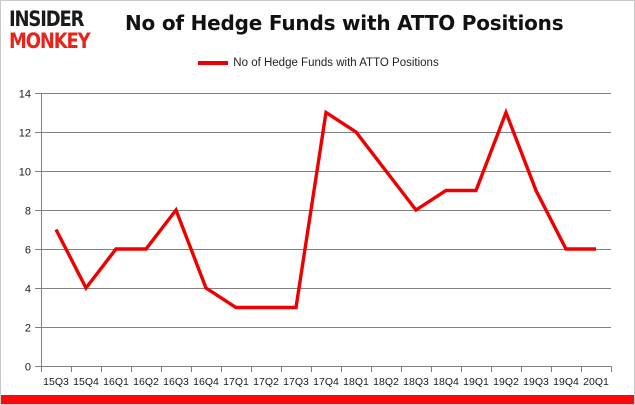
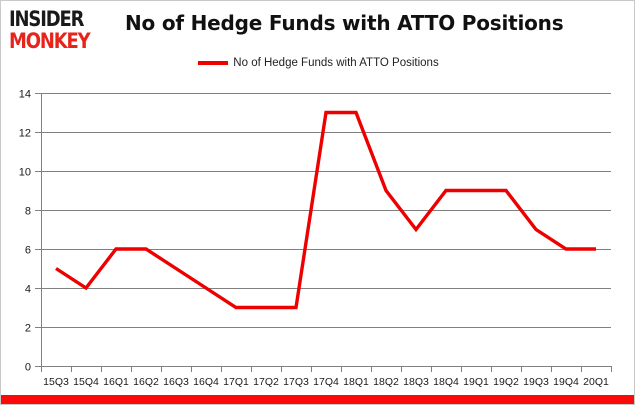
15Q3: 7 -> 5
16Q3: 8 -> 5
18Q1: 12 -> 13
18Q2: 10 -> 9
18Q3: 8 -> 7
19Q2: 13 -> 9
19Q3: 9 -> 7
